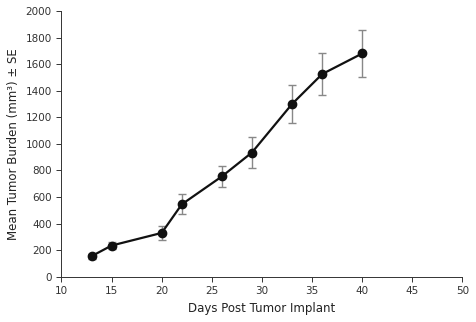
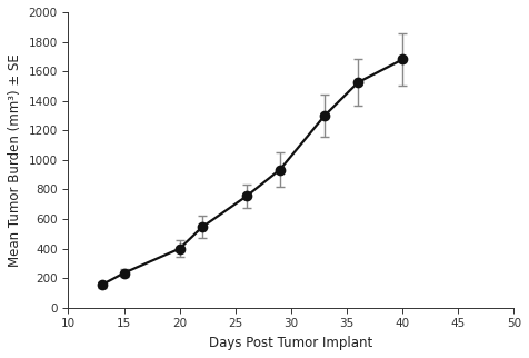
20: 330 -> 400
